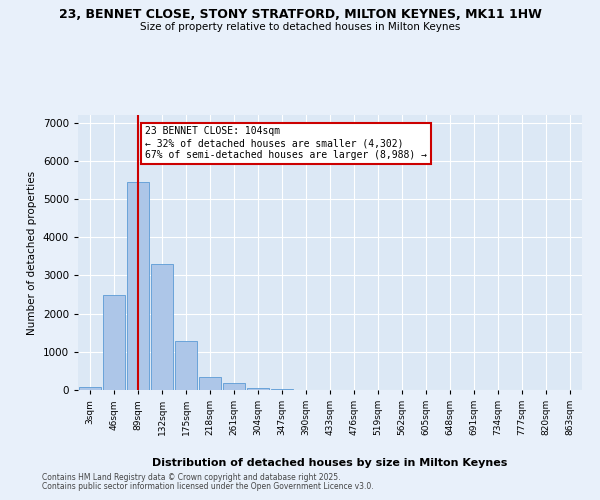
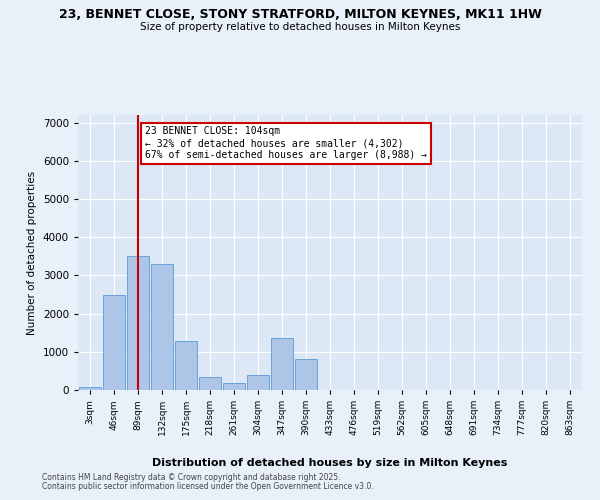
89sqm: 5450 -> 3500
304sqm: 60 -> 400
347sqm: 20 -> 1350
390sqm: 0 -> 800
